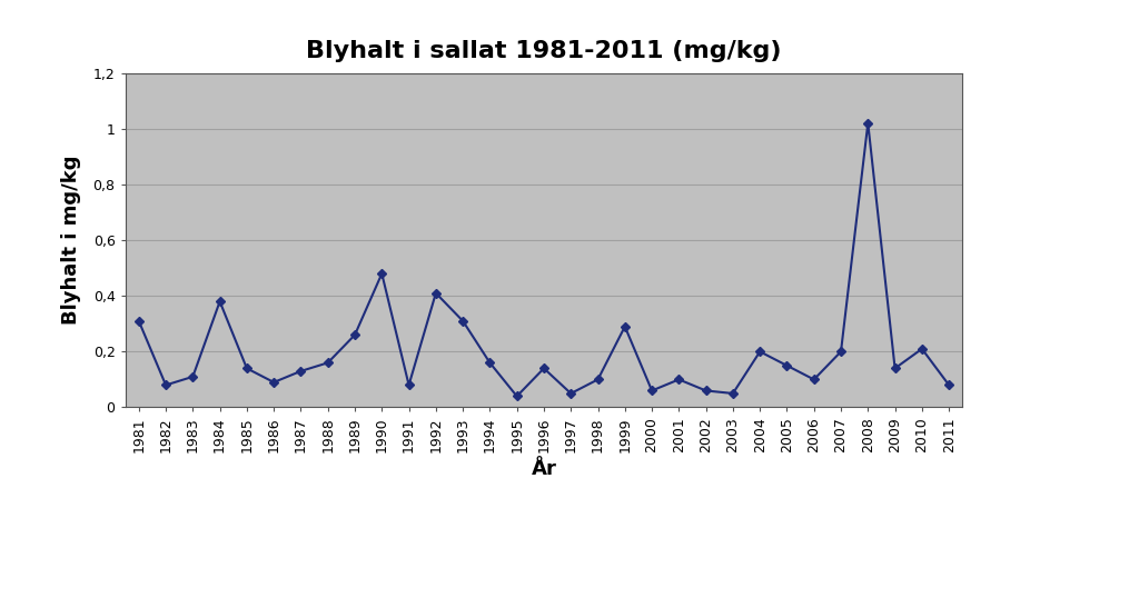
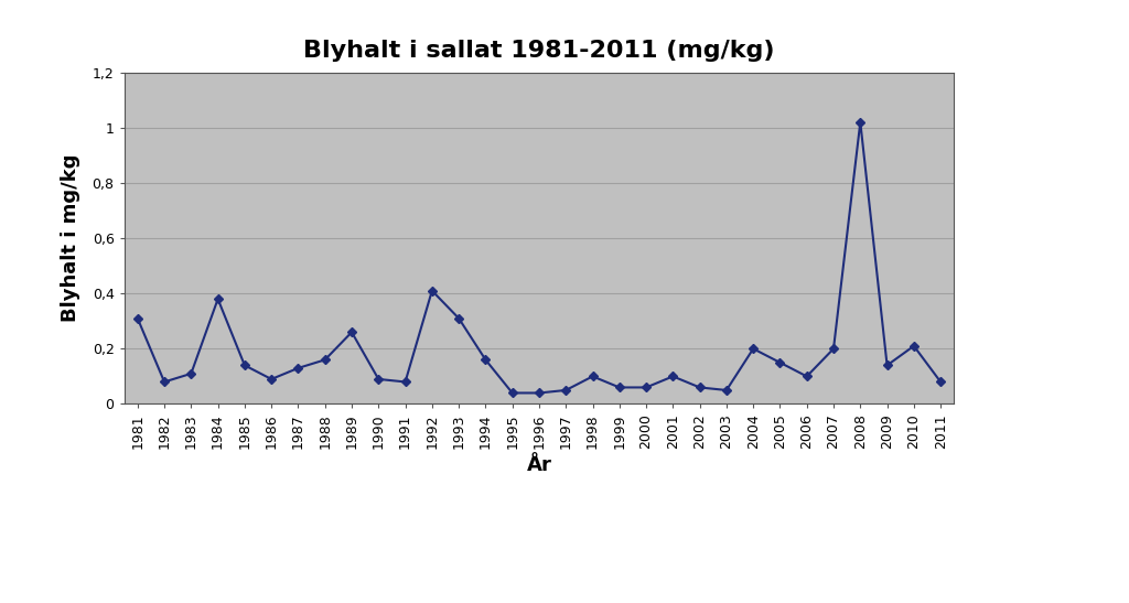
1990: 0,48 -> 0,09
1996: 0,14 -> 0,04
1999: 0,29 -> 0,06
